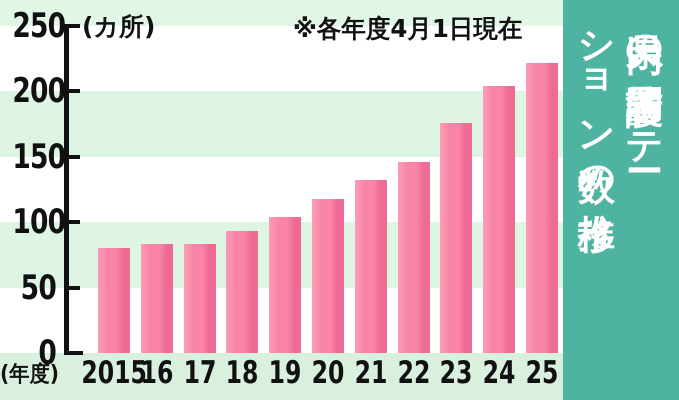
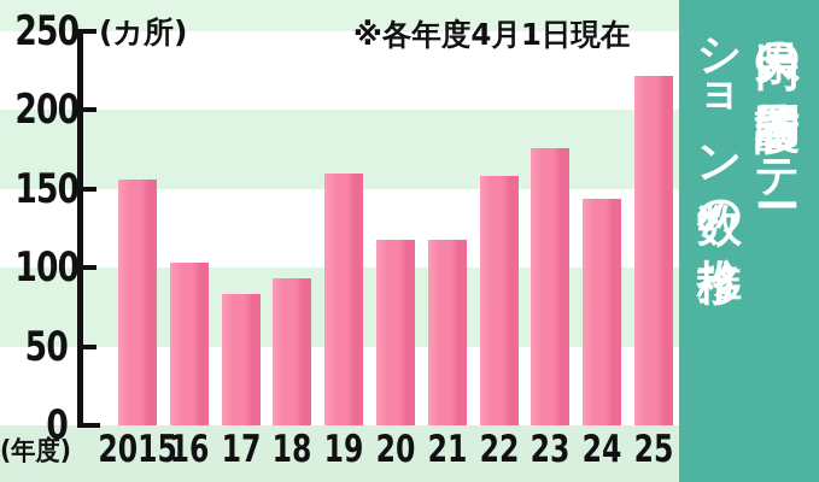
2015: 80 -> 156
16: 83 -> 103
19: 104 -> 160
21: 132 -> 118
22: 146 -> 158
24: 204 -> 144
